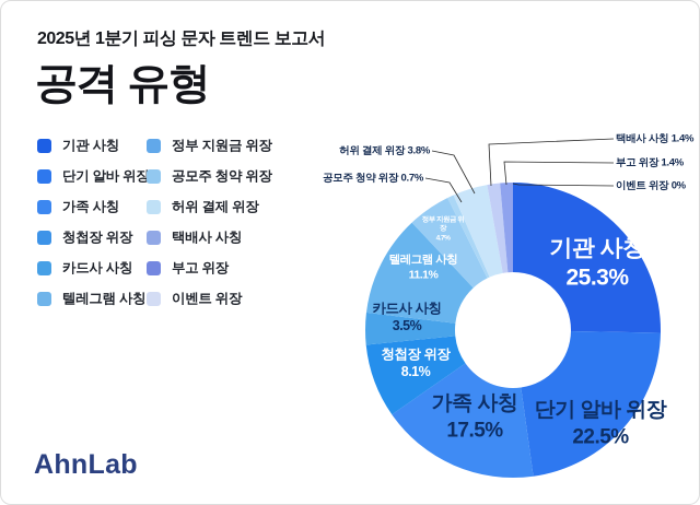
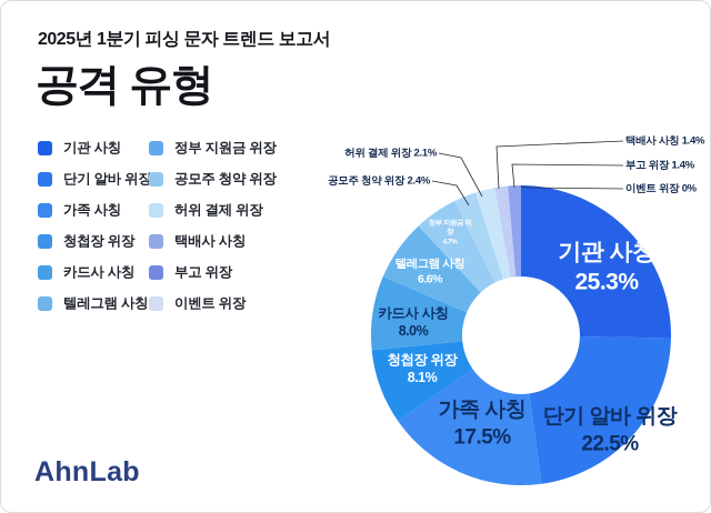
카드사 사칭: 3.5% -> 8.0%
텔레그램 사칭: 11.1% -> 6.6%
공모주 청약 위장: 0.7% -> 2.4%
허위 결제 위장: 3.8% -> 2.1%
